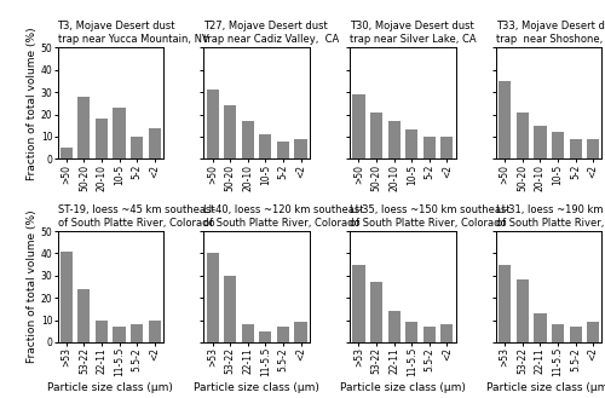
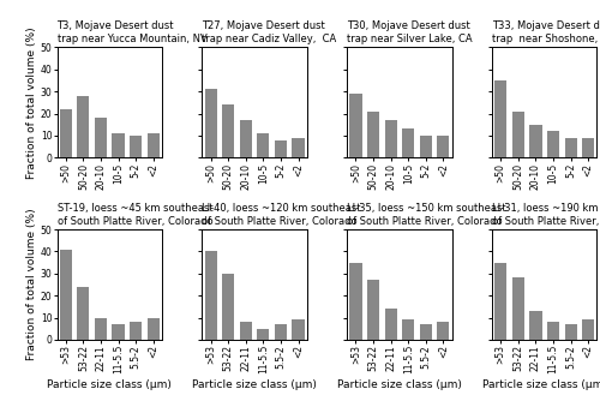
T3, Mojave Desert dust trap near Yucca Mountain, NV/>50: 5 -> 22
T3, Mojave Desert dust trap near Yucca Mountain, NV/10-5: 23 -> 11
T3, Mojave Desert dust trap near Yucca Mountain, NV/<2: 14 -> 11
